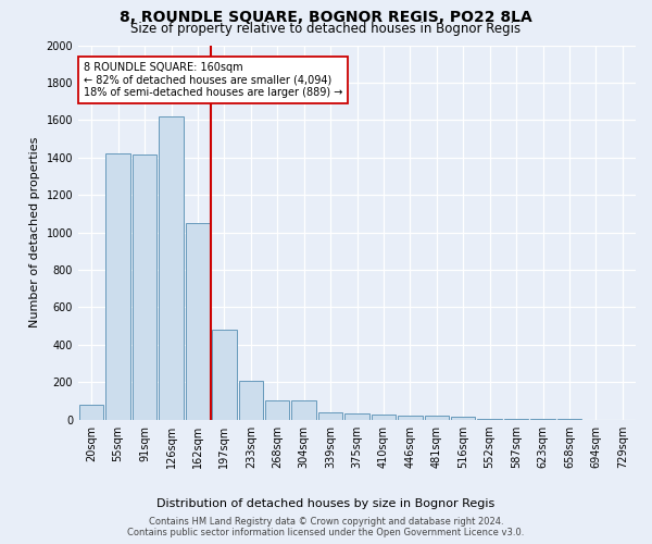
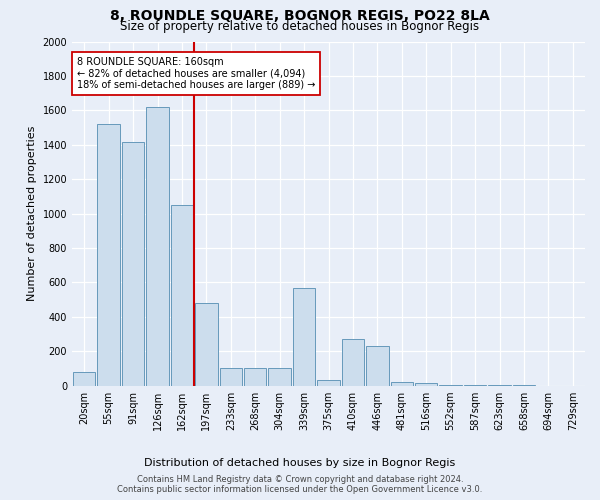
55sqm: 1420 -> 1520
233sqm: 200 -> 100
339sqm: 40 -> 570
410sqm: 20 -> 270
446sqm: 20 -> 230
